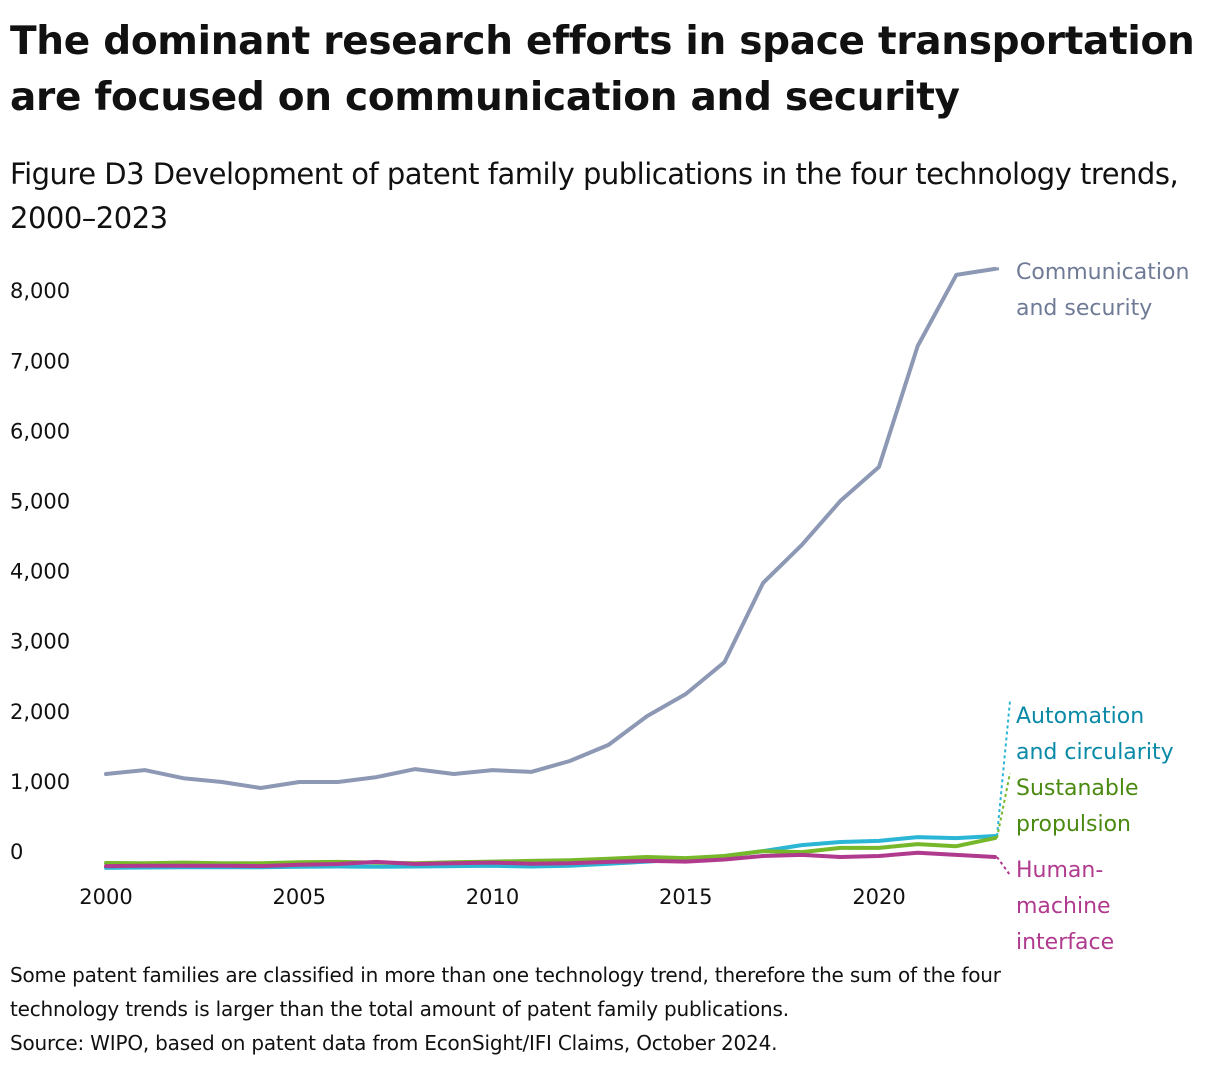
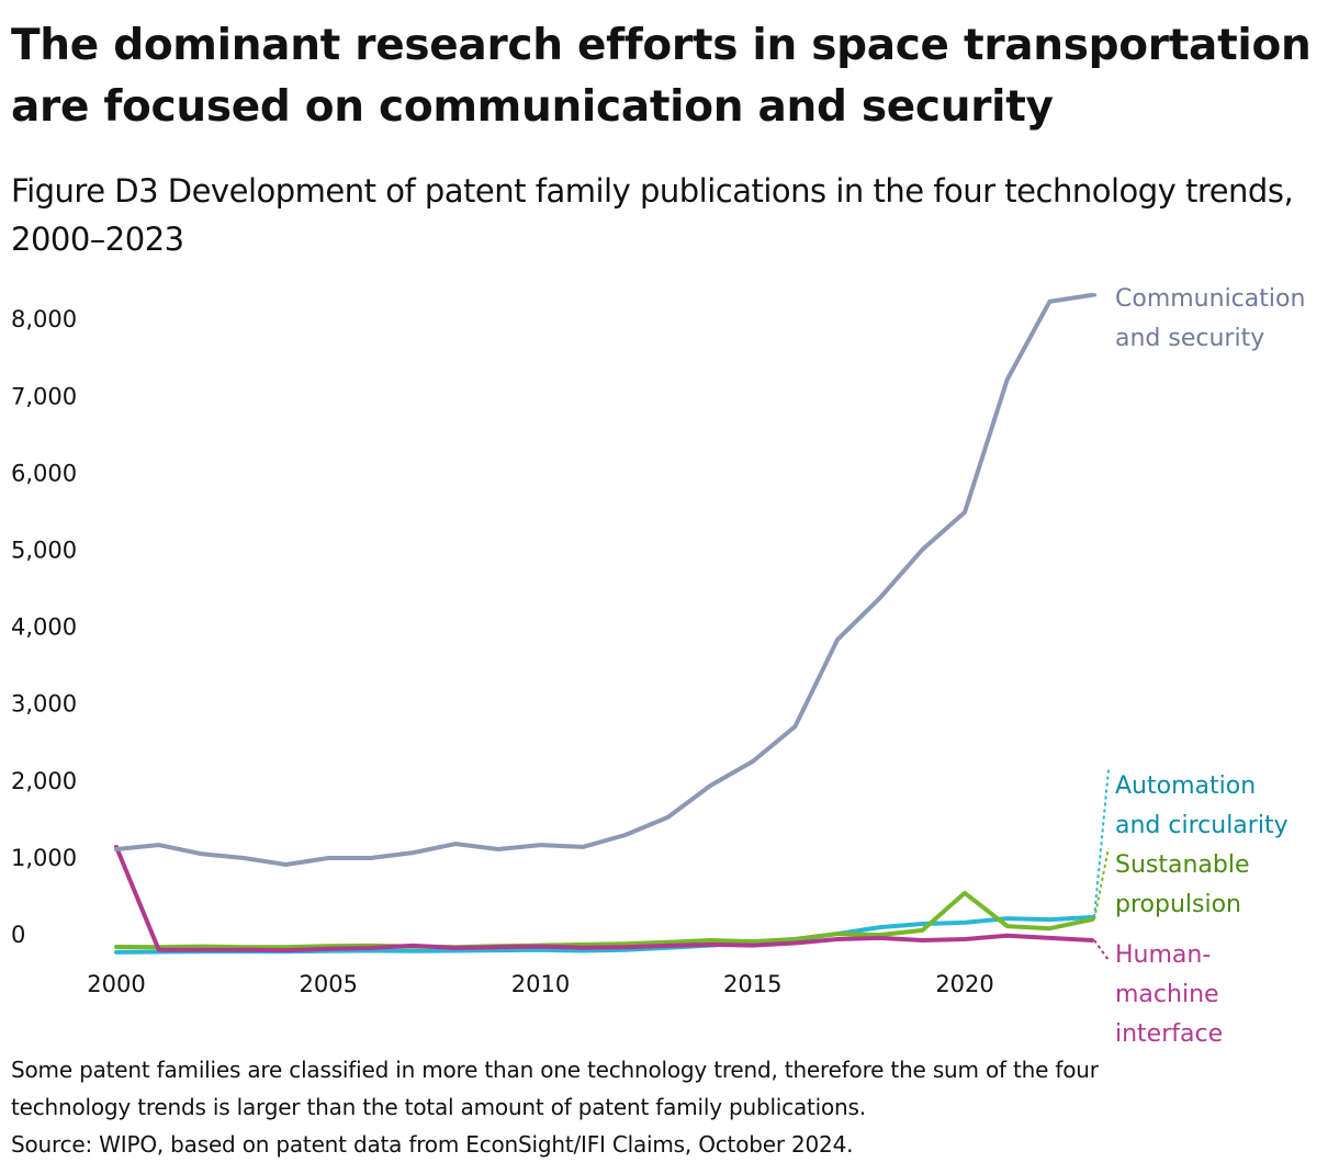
Human-machine interface/2000: 100 -> 1400
Sustanable propulsion/2020: 300 -> 800
